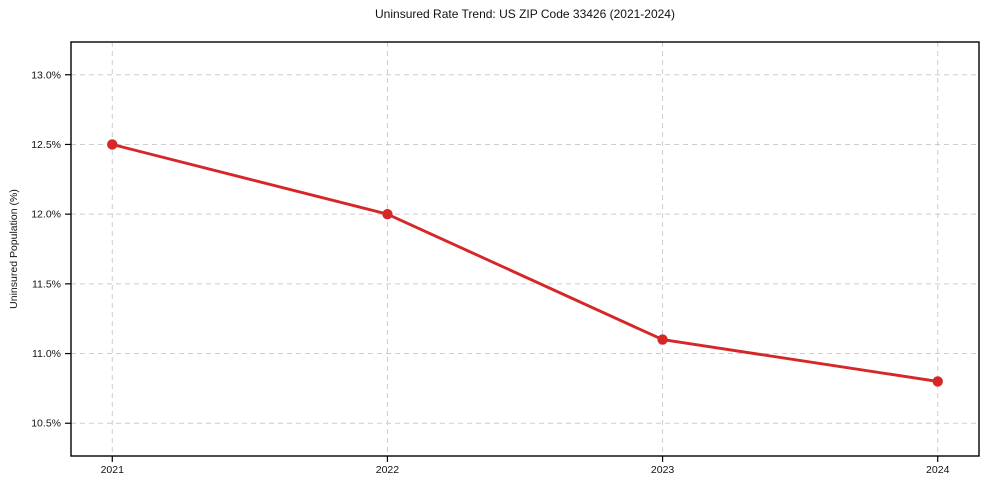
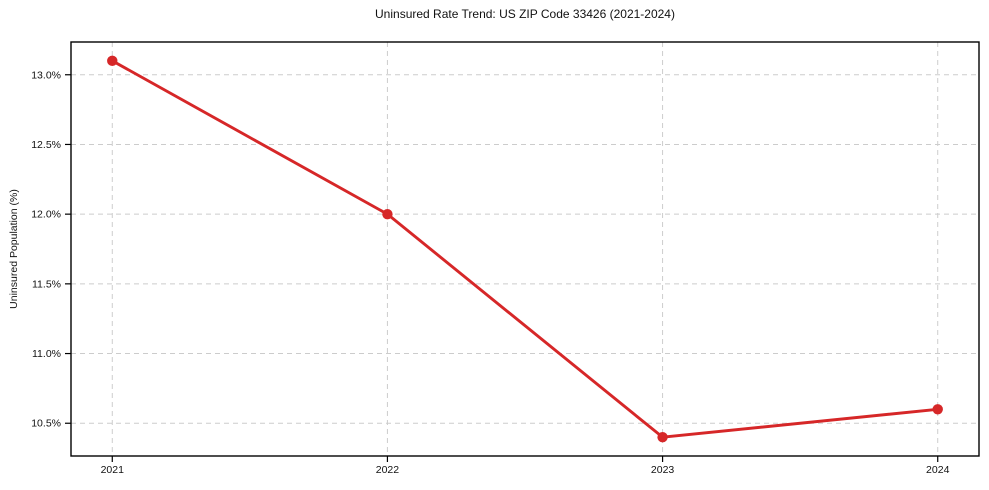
2021: 12.5% -> 13.1%
2023: 11.1% -> 10.4%
2024: 10.8% -> 10.6%
